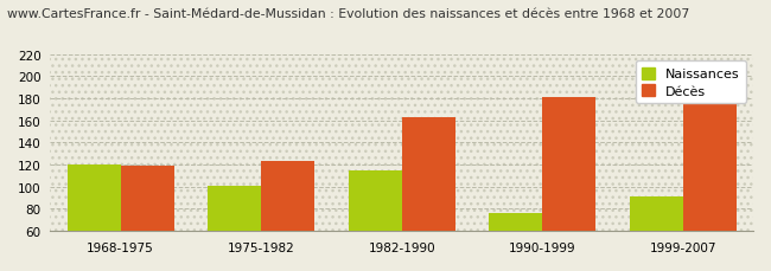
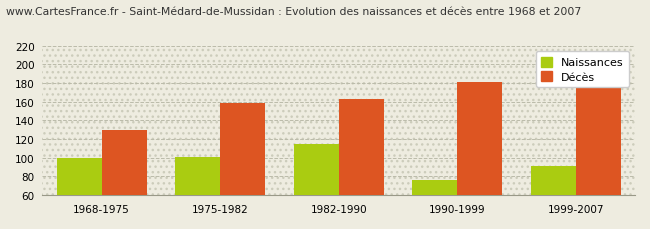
Naissances/1968-1975: 120 -> 100
Décès/1968-1975: 119 -> 130
Décès/1975-1982: 123 -> 158
